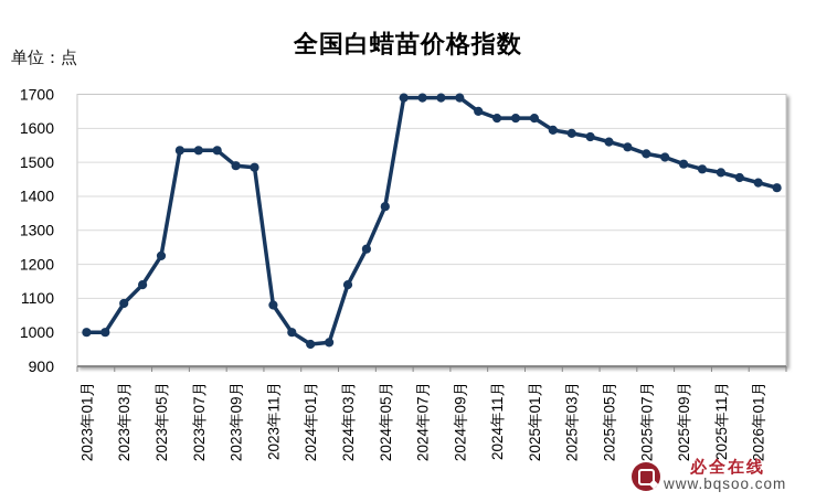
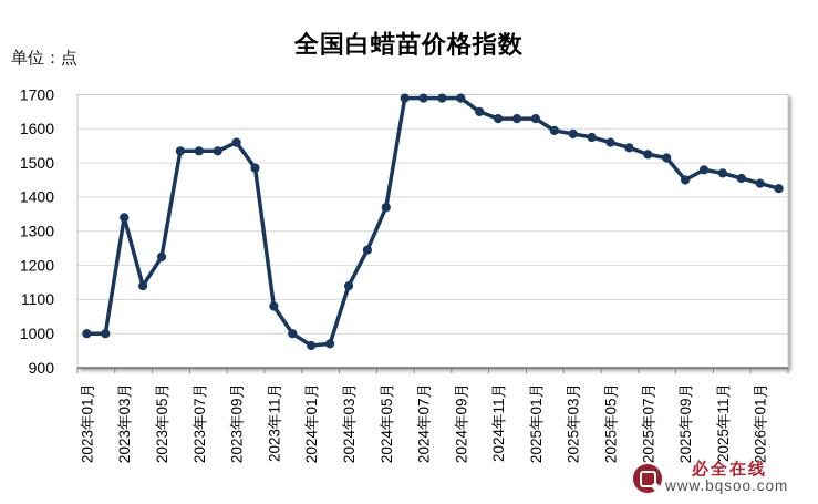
2023年03月: 1080 -> 1340
2023年09月: 1490 -> 1560
2025年09月: 1500 -> 1450
